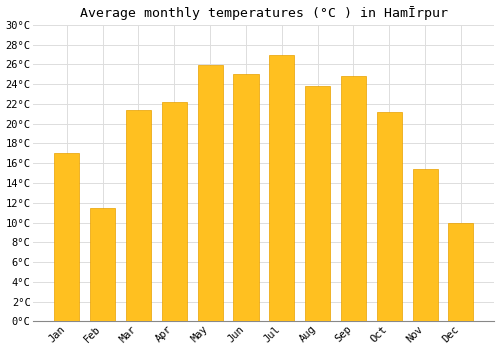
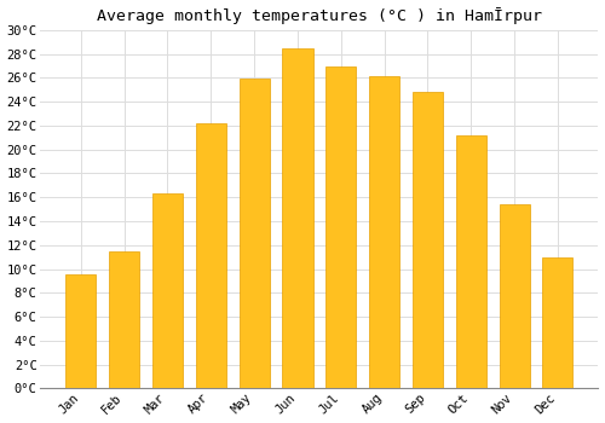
Jan: 17.0°C -> 9.5°C
Mar: 21.4°C -> 16.3°C
Jun: 25.0°C -> 28.5°C
Aug: 23.8°C -> 26.1°C
Dec: 10.0°C -> 11.0°C
